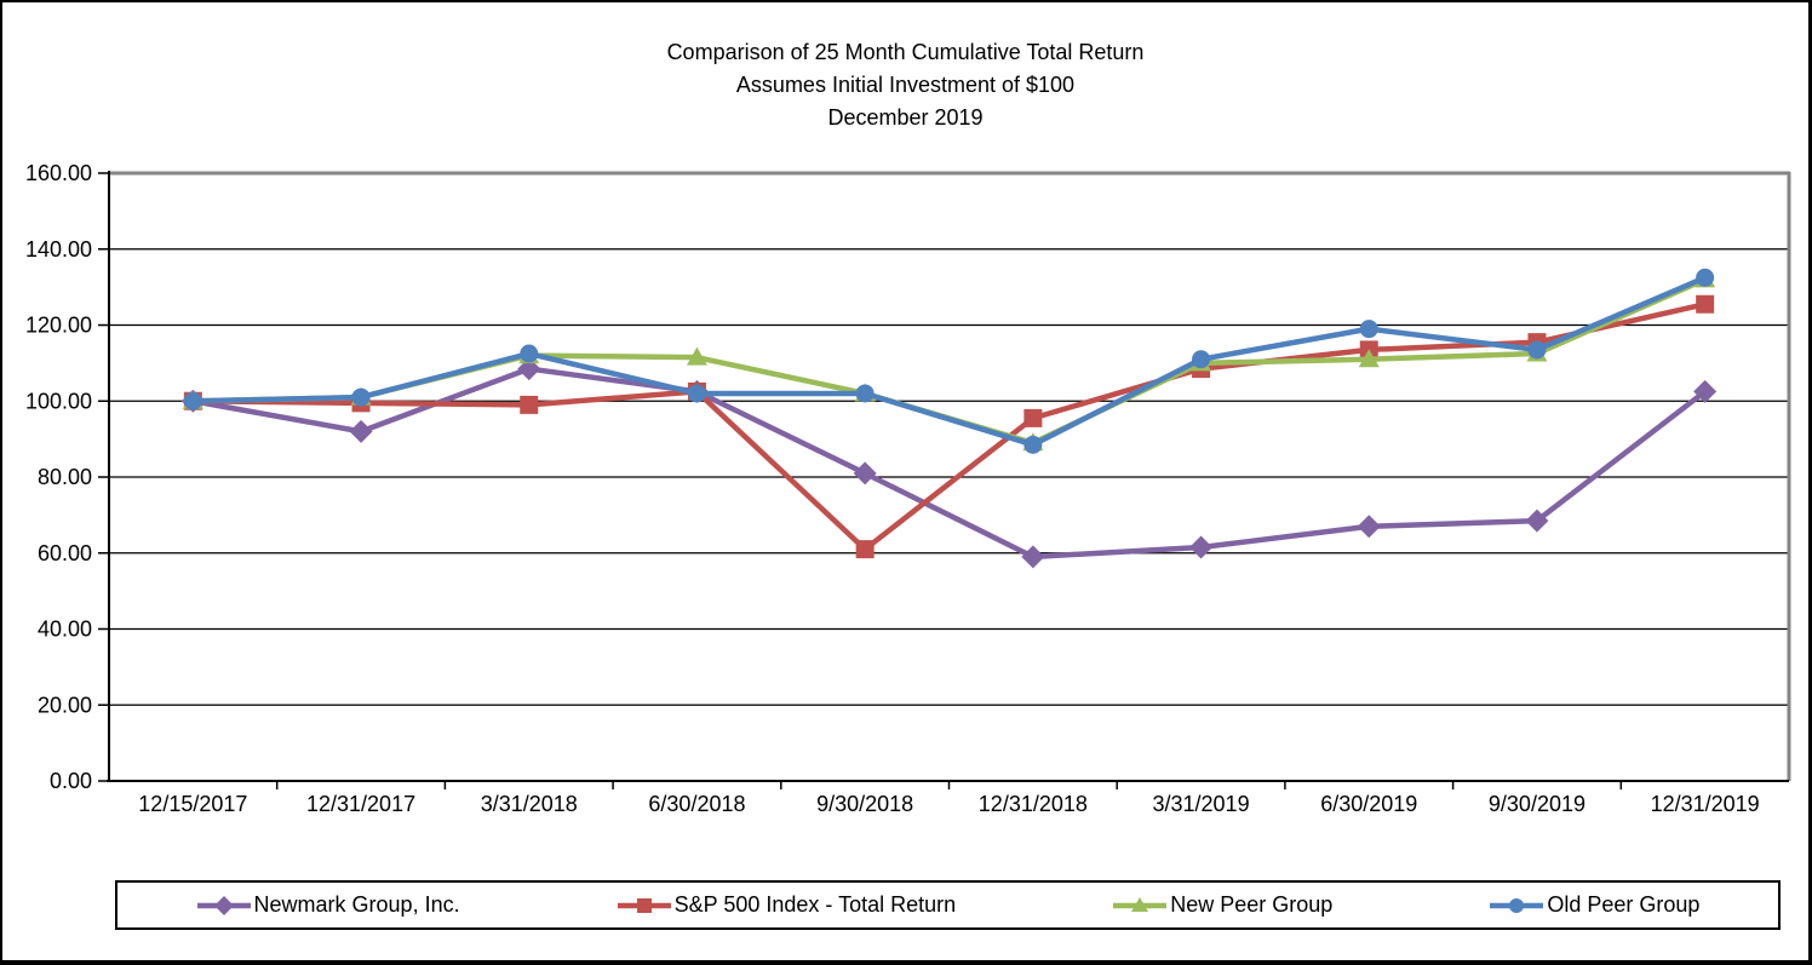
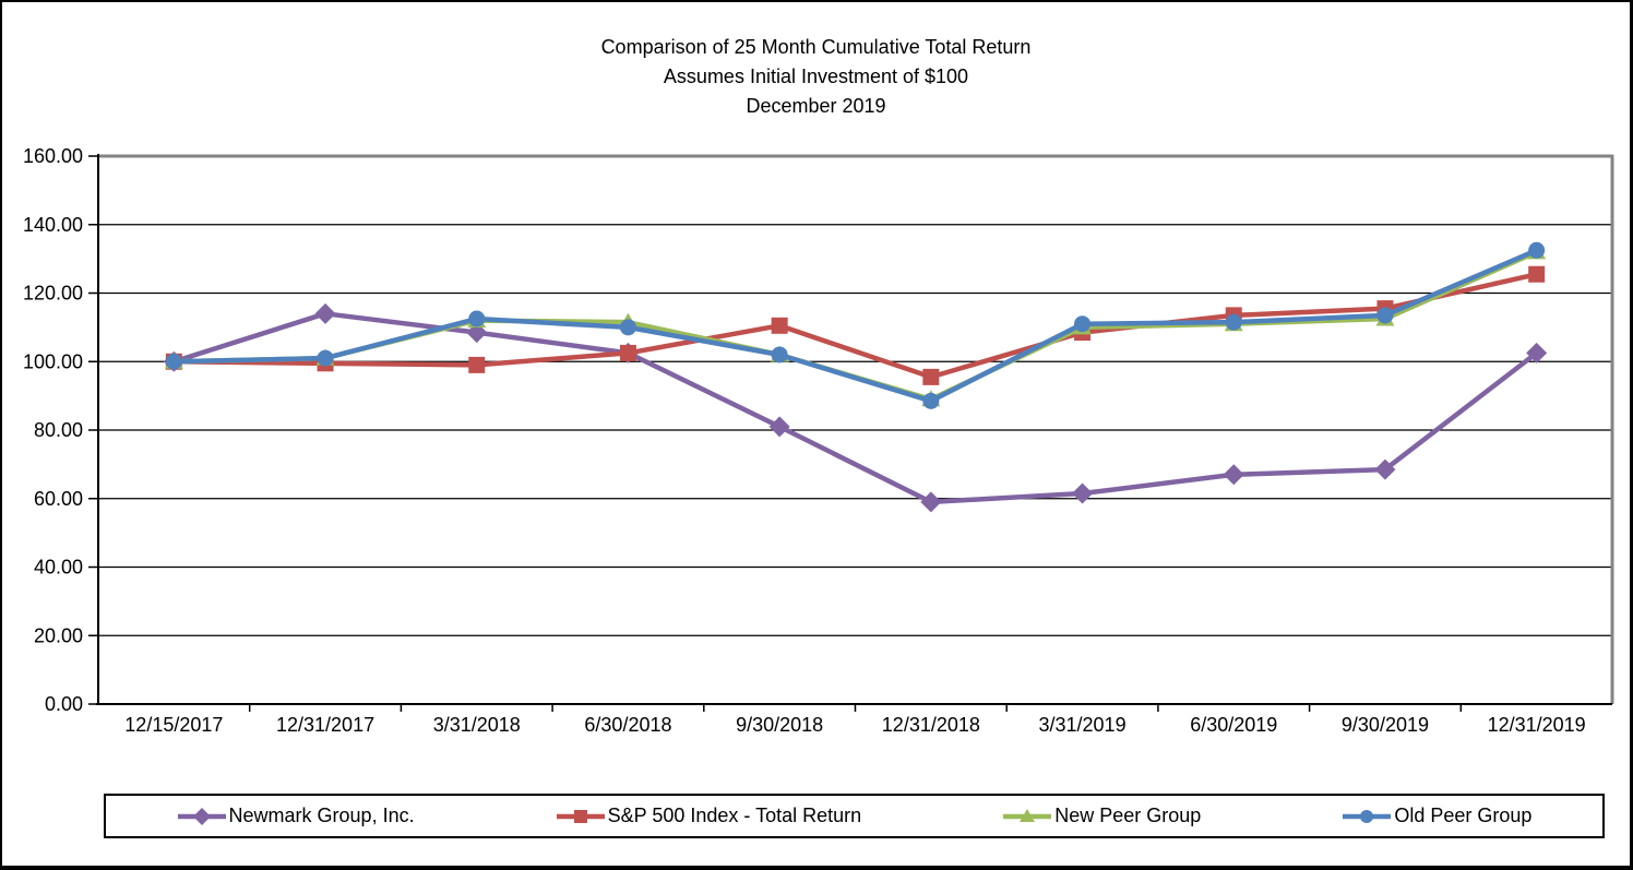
Newmark Group, Inc./12/31/2017: 92 -> 114
Old Peer Group/6/30/2018: 102 -> 110
S&P 500 Index - Total Return/9/30/2018: 61 -> 110
Old Peer Group/6/30/2019: 119 -> 112
